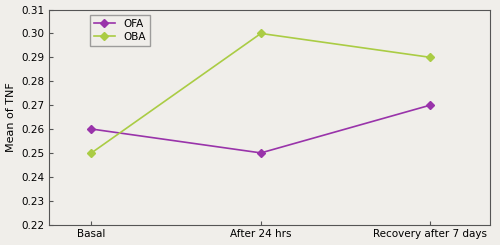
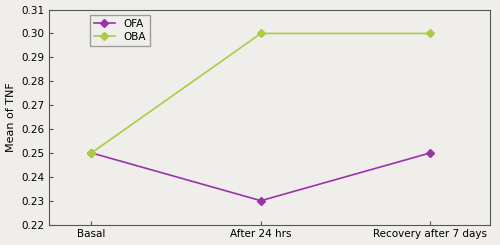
OFA/Basal: 0.26 -> 0.25
OFA/After 24 hrs: 0.25 -> 0.23
OFA/Recovery after 7 days: 0.27 -> 0.25
OBA/Recovery after 7 days: 0.29 -> 0.30
